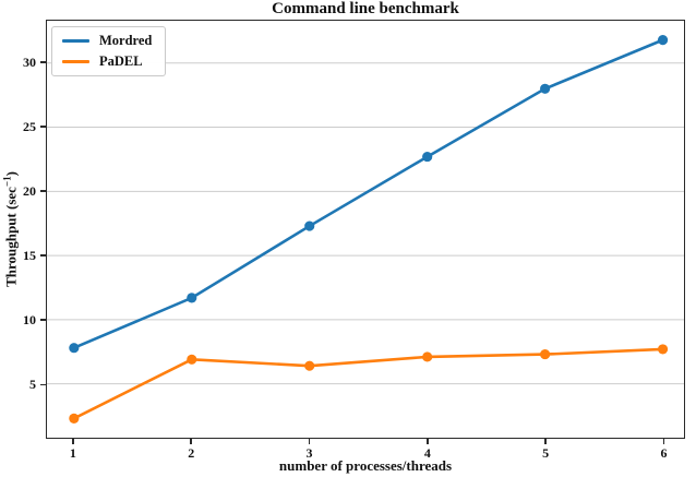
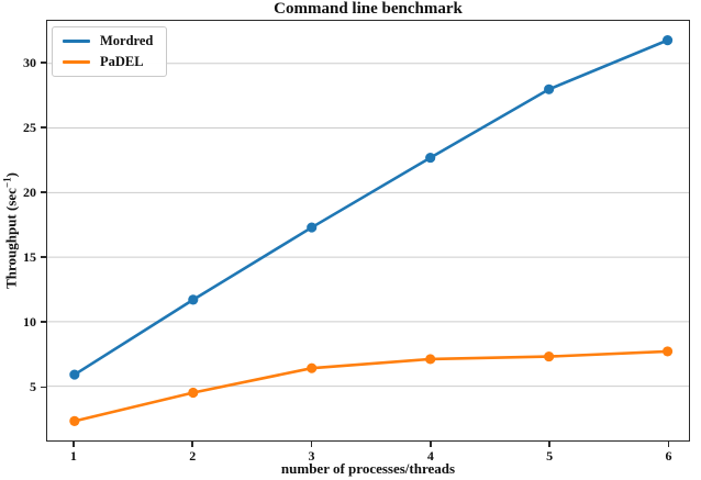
Mordred/1: 7.8 -> 5.9
PaDEL/2: 6.9 -> 4.5
